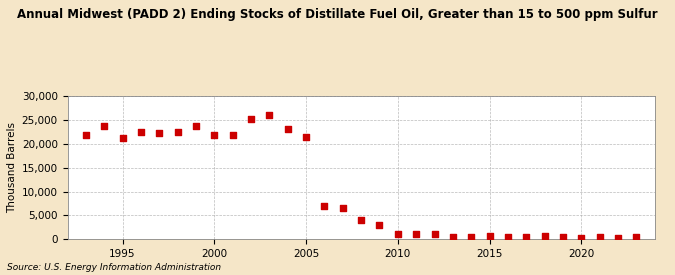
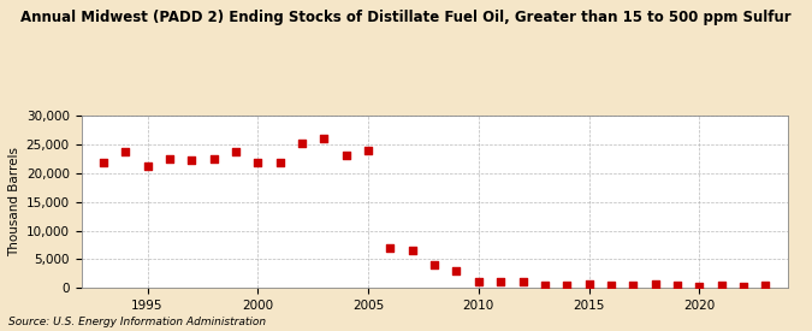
2005: 21,500 -> 24,000
